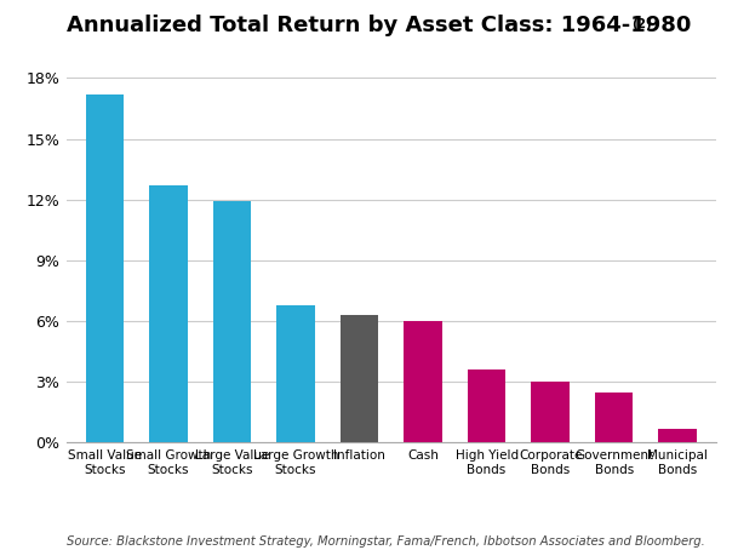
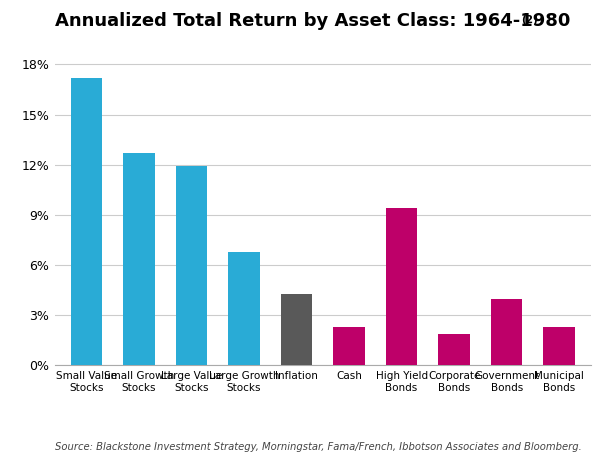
Inflation: 6.3% -> 4.3%
Cash: 6.0% -> 2.3%
High Yield Bonds: 3.6% -> 9.4%
Corporate Bonds: 3.0% -> 1.9%
Government Bonds: 2.5% -> 4.0%
Municipal Bonds: 0.7% -> 2.3%
